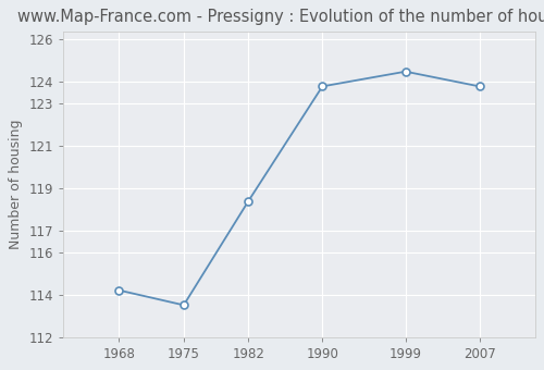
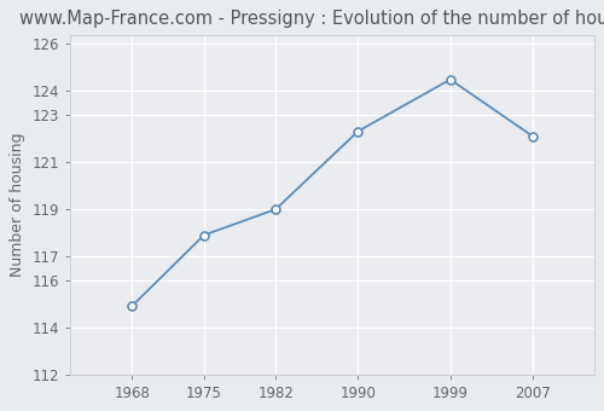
1968: 114.2 -> 114.9
1975: 113.5 -> 117.9
1982: 118.4 -> 119.0
1990: 123.8 -> 122.3
2007: 123.8 -> 122.1
